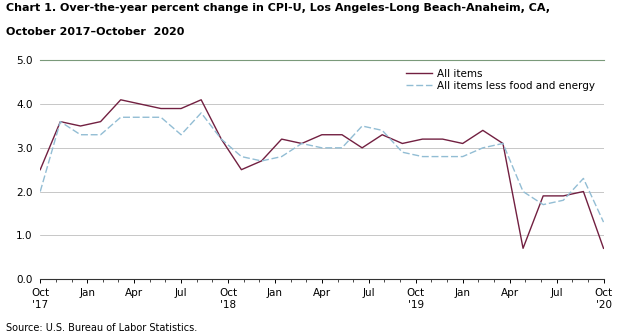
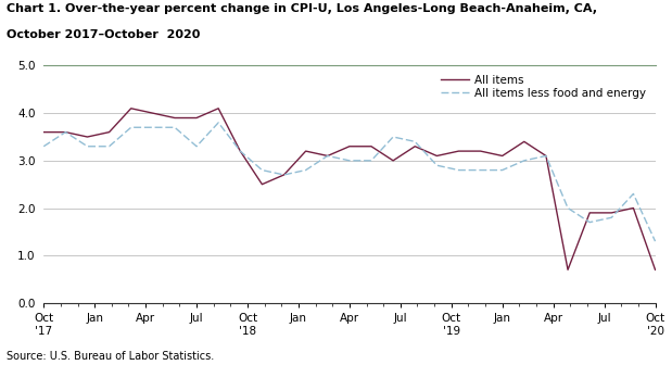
All items/Oct '17: 2.5 -> 3.6
All items less food and energy/Oct '17: 2.0 -> 3.3
